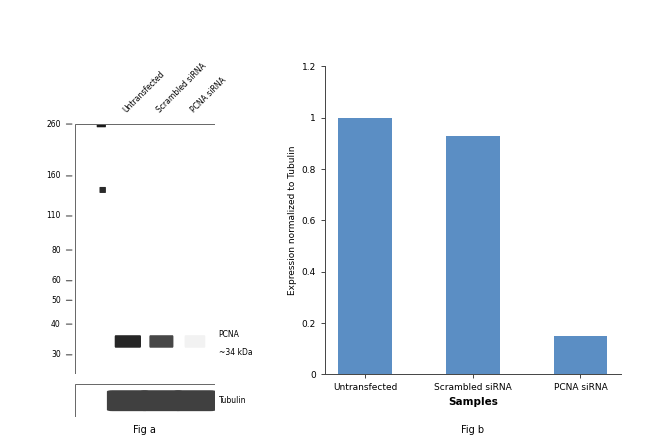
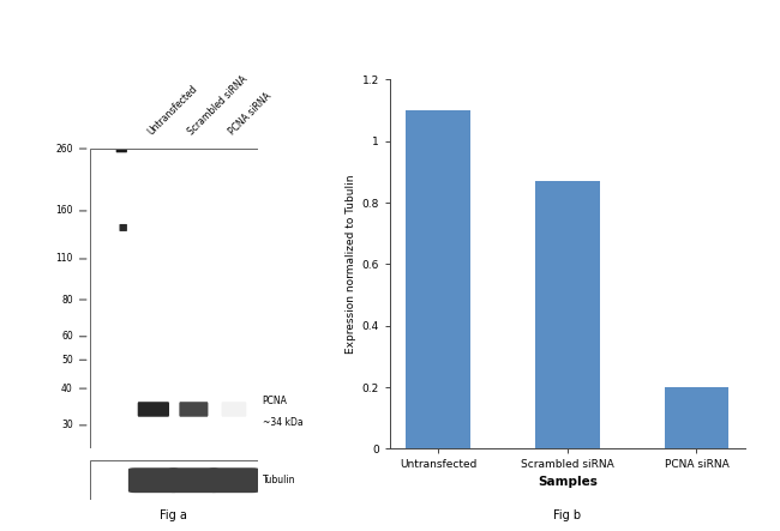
Untransfected: 1.00 -> 1.10
Scrambled siRNA: 0.93 -> 0.87
PCNA siRNA: 0.15 -> 0.20
